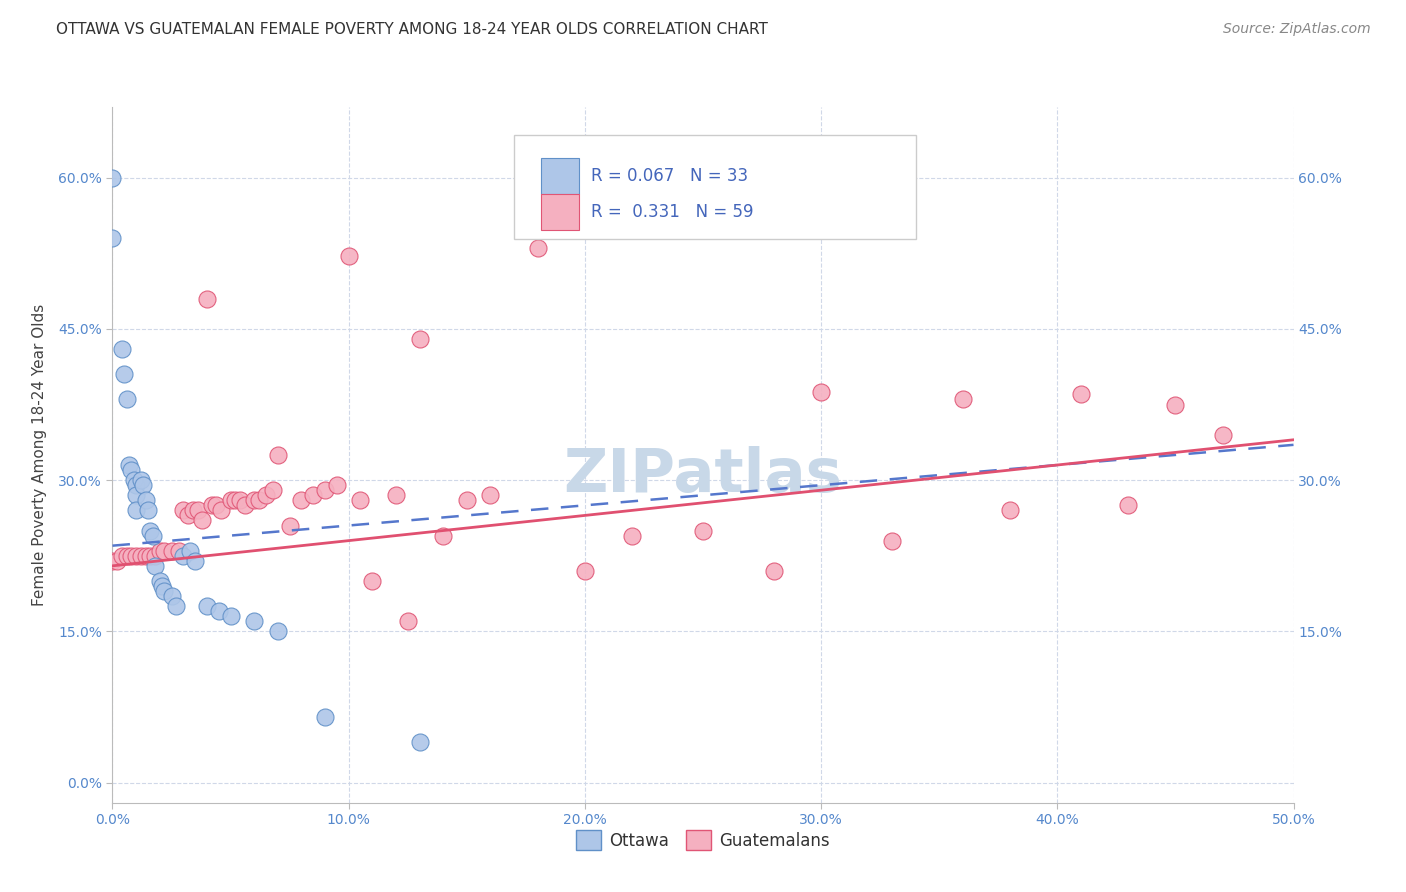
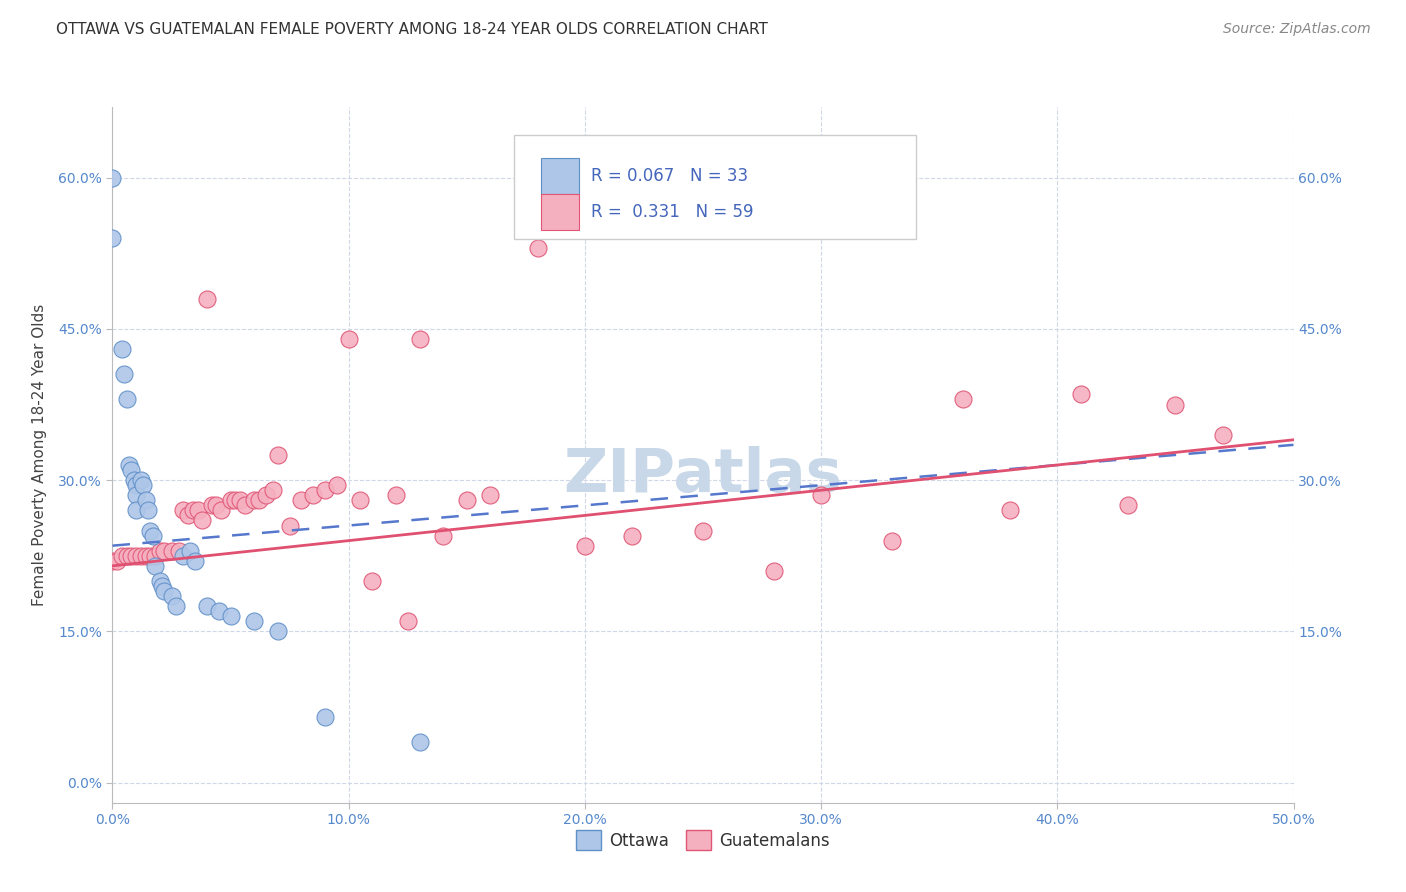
Guatemalans/10.0%: 52.2% -> 44.0%
Guatemalans/20.0%: 21.0% -> 23.5%
Guatemalans/30.0%: 38.7% -> 28.5%
